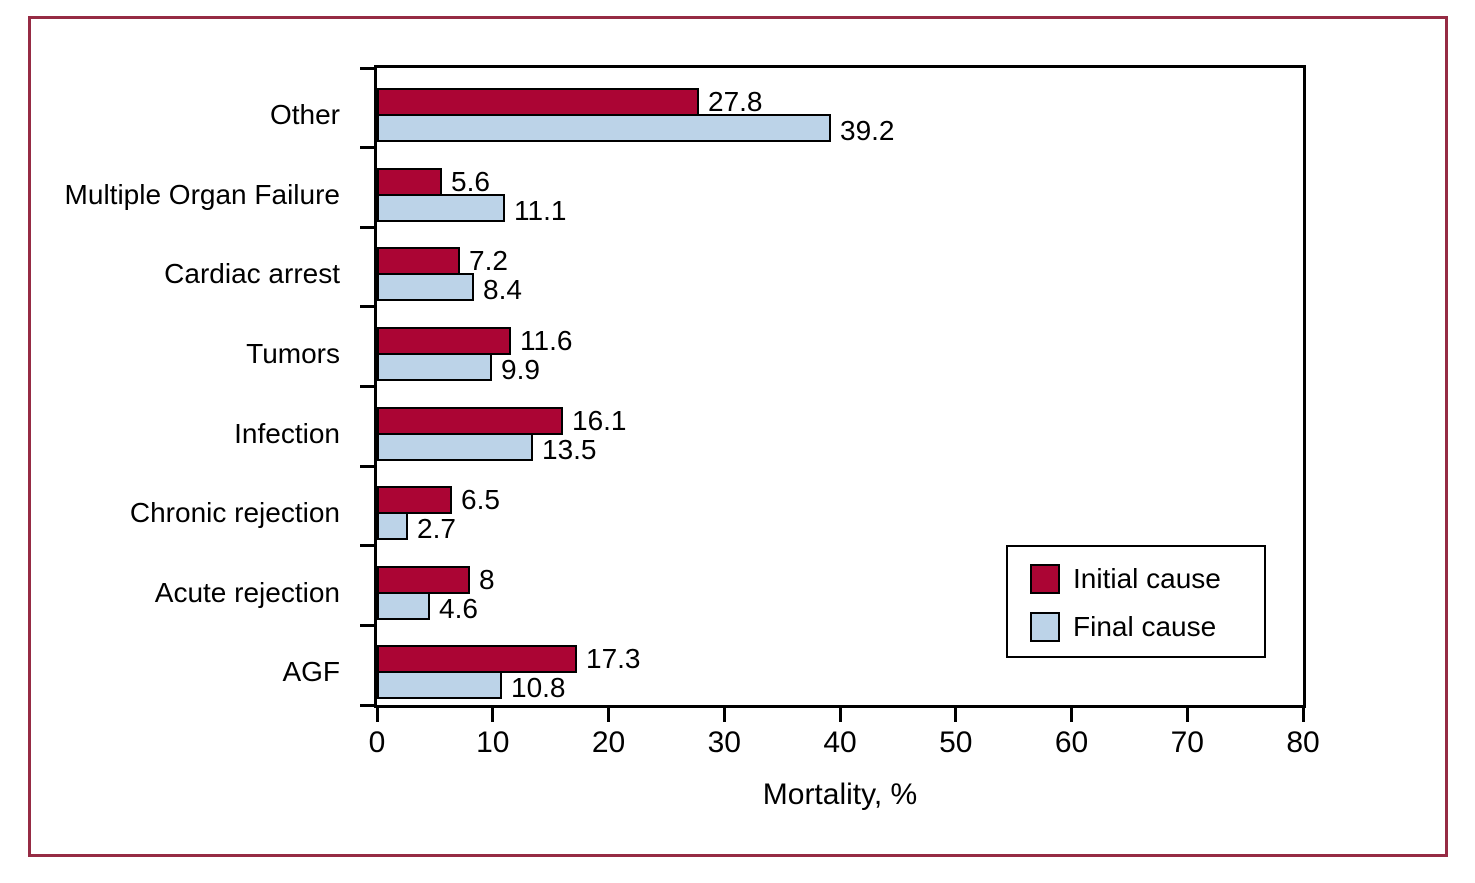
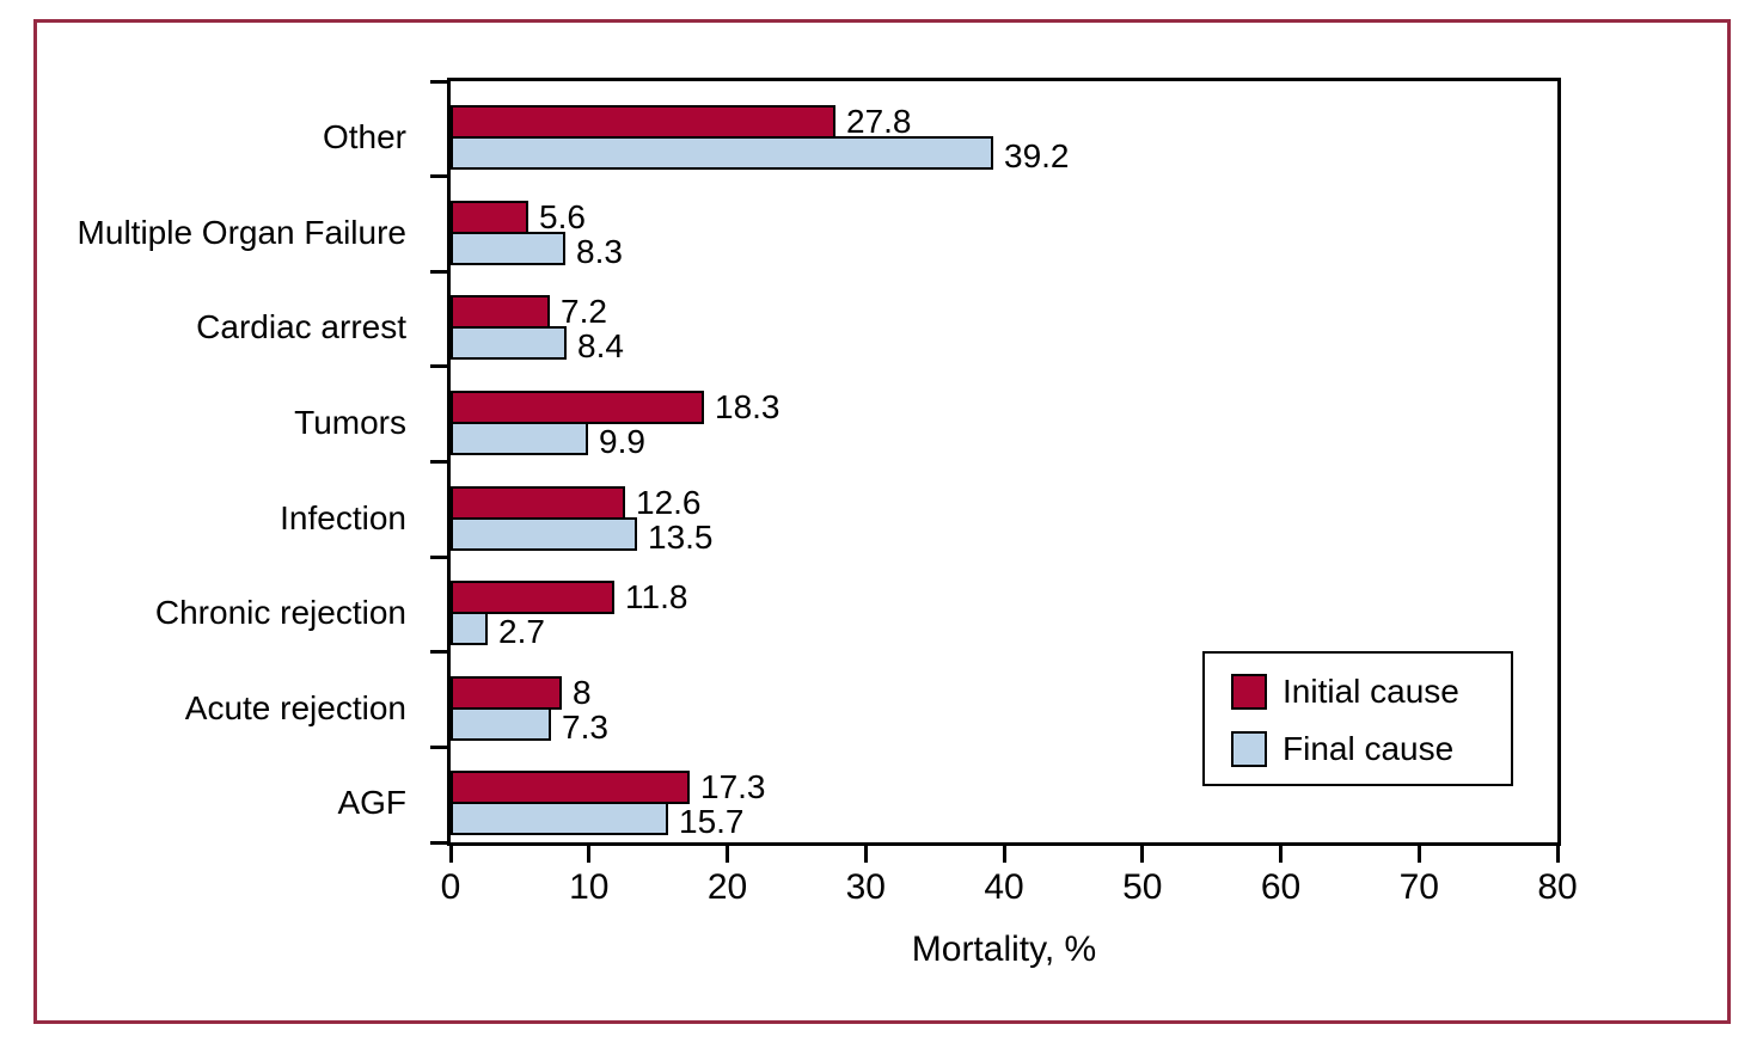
Final cause/Multiple Organ Failure: 11.1 -> 8.3
Initial cause/Tumors: 11.6 -> 18.3
Initial cause/Infection: 16.1 -> 12.6
Initial cause/Chronic rejection: 6.5 -> 11.8
Final cause/Acute rejection: 4.6 -> 7.3
Final cause/AGF: 10.8 -> 15.7
